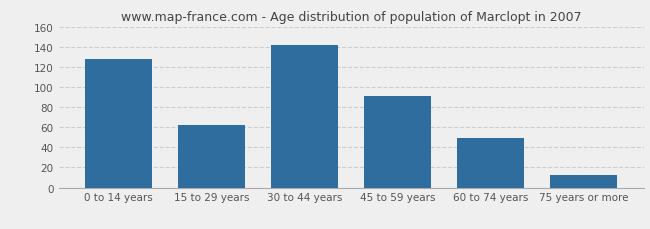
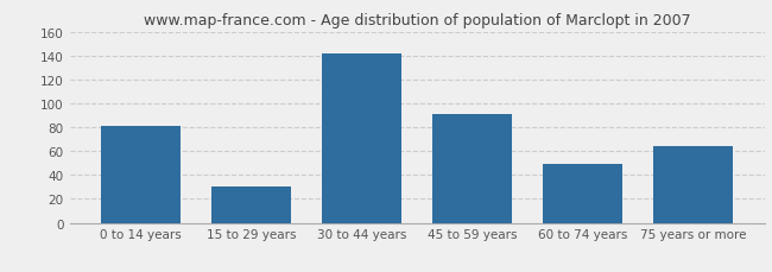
0 to 14 years: 128 -> 81
15 to 29 years: 62 -> 30
75 years or more: 13 -> 64
